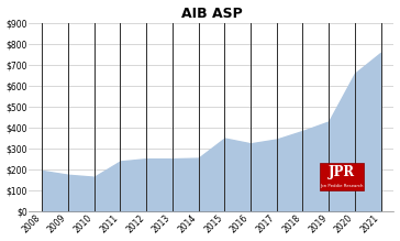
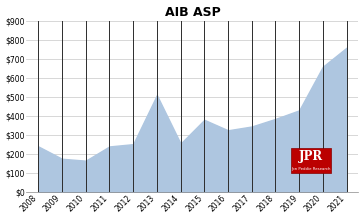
2008: $200 -> $240
2013: $250 -> $510
2015: $350 -> $380
